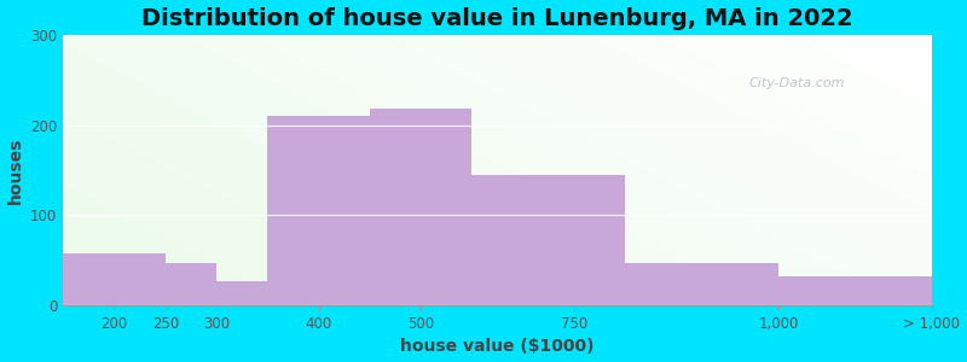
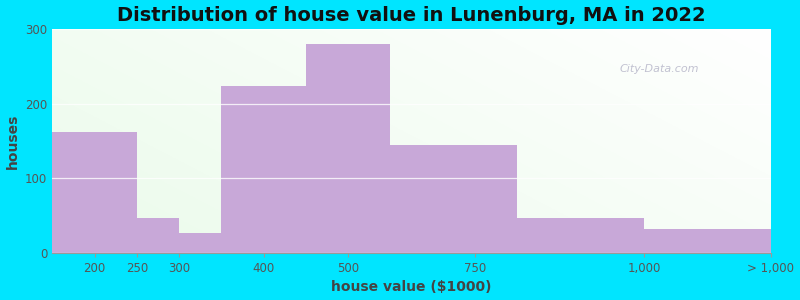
200: 57 -> 162
400: 210 -> 224
500: 218 -> 280
